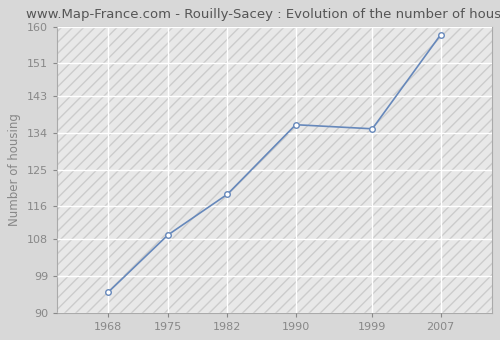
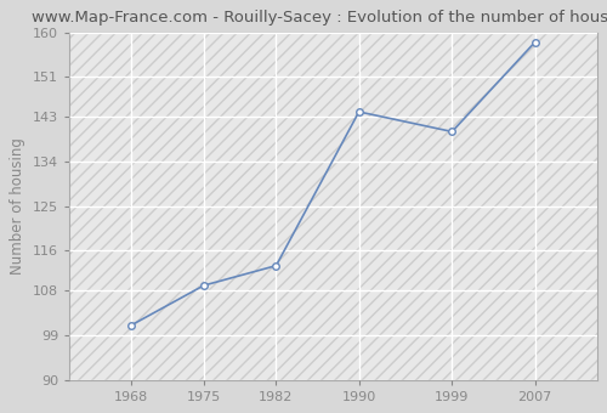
1968: 95 -> 101
1982: 119 -> 113
1990: 136 -> 144
1999: 135 -> 140
